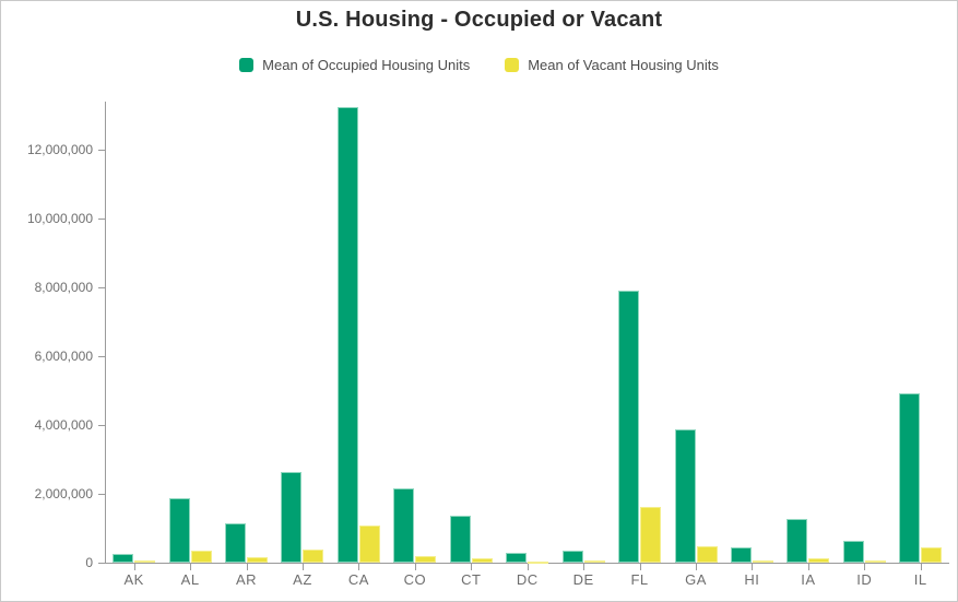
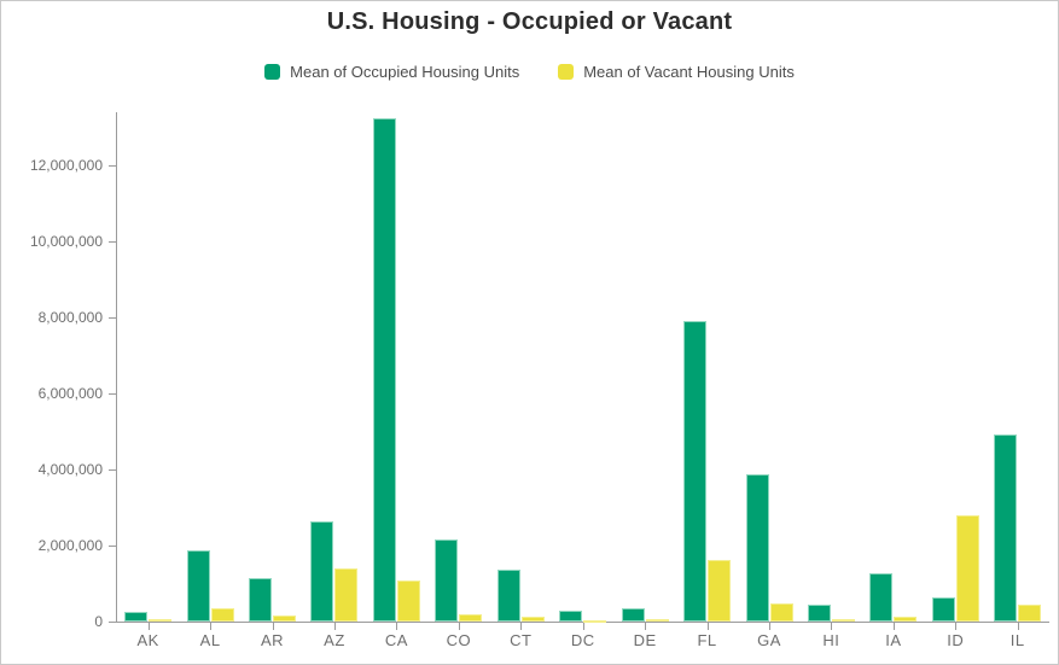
Mean of Vacant Housing Units/AZ: 400000 -> 1400000
Mean of Vacant Housing Units/ID: 100000 -> 2800000
